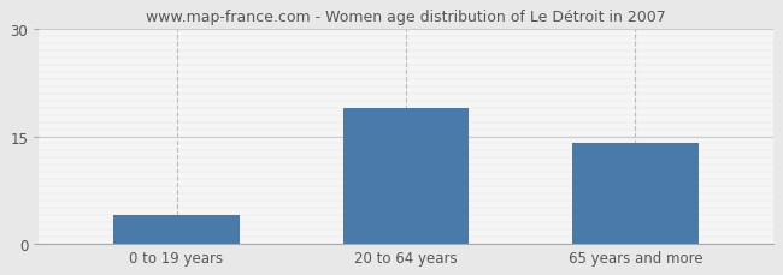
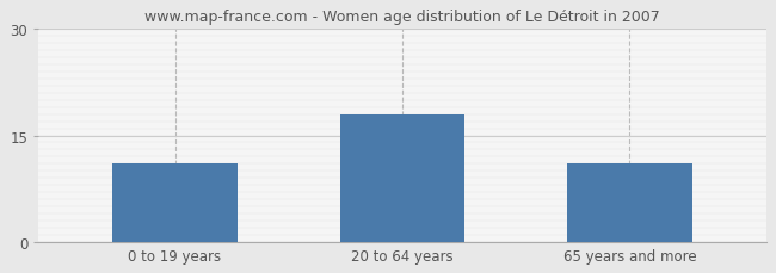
0 to 19 years: 4 -> 11
20 to 64 years: 19 -> 18
65 years and more: 14 -> 11
